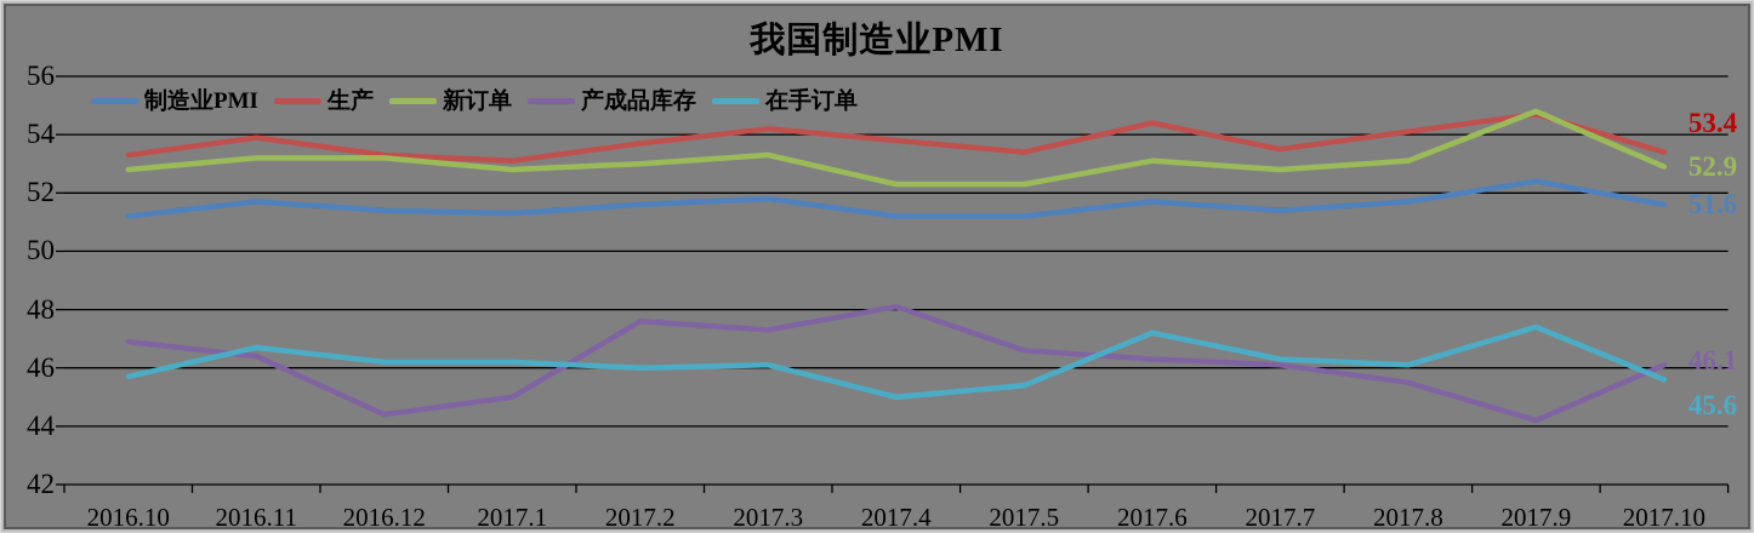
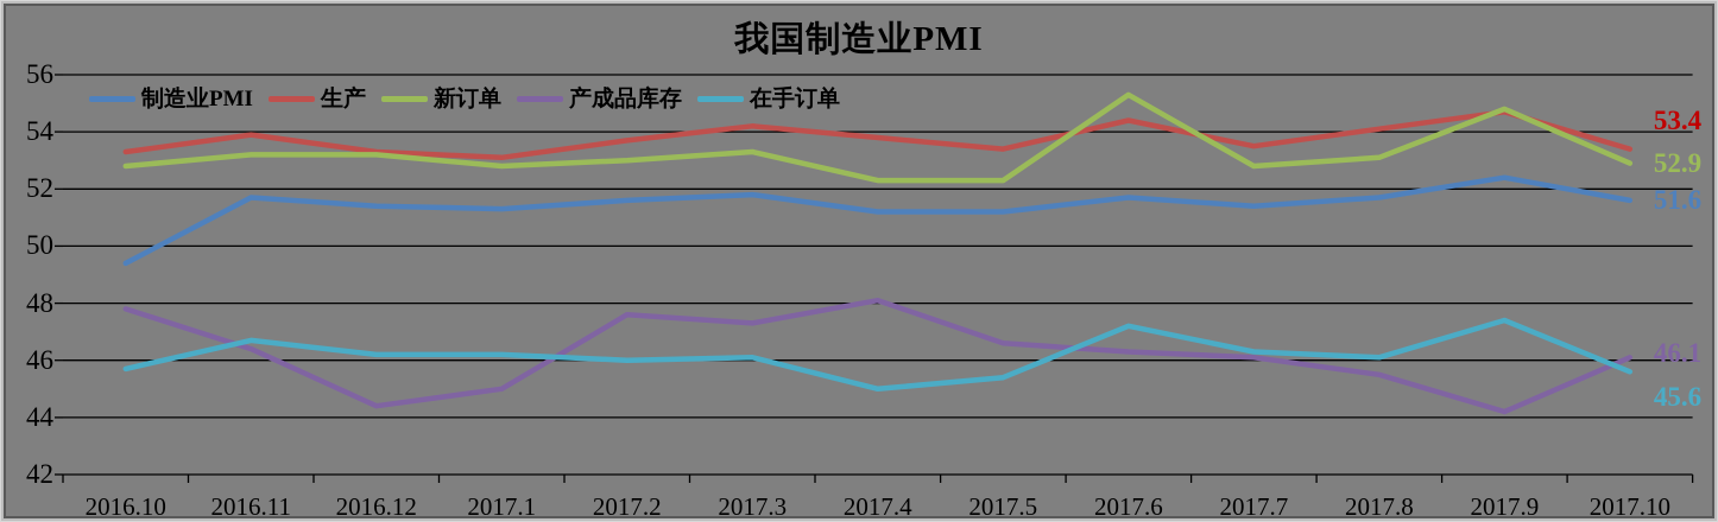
制造业PMI/2016.10: 51.2 -> 49.4
产成品库存/2016.10: 46.9 -> 47.8
新订单/2017.6: 53.1 -> 55.3
